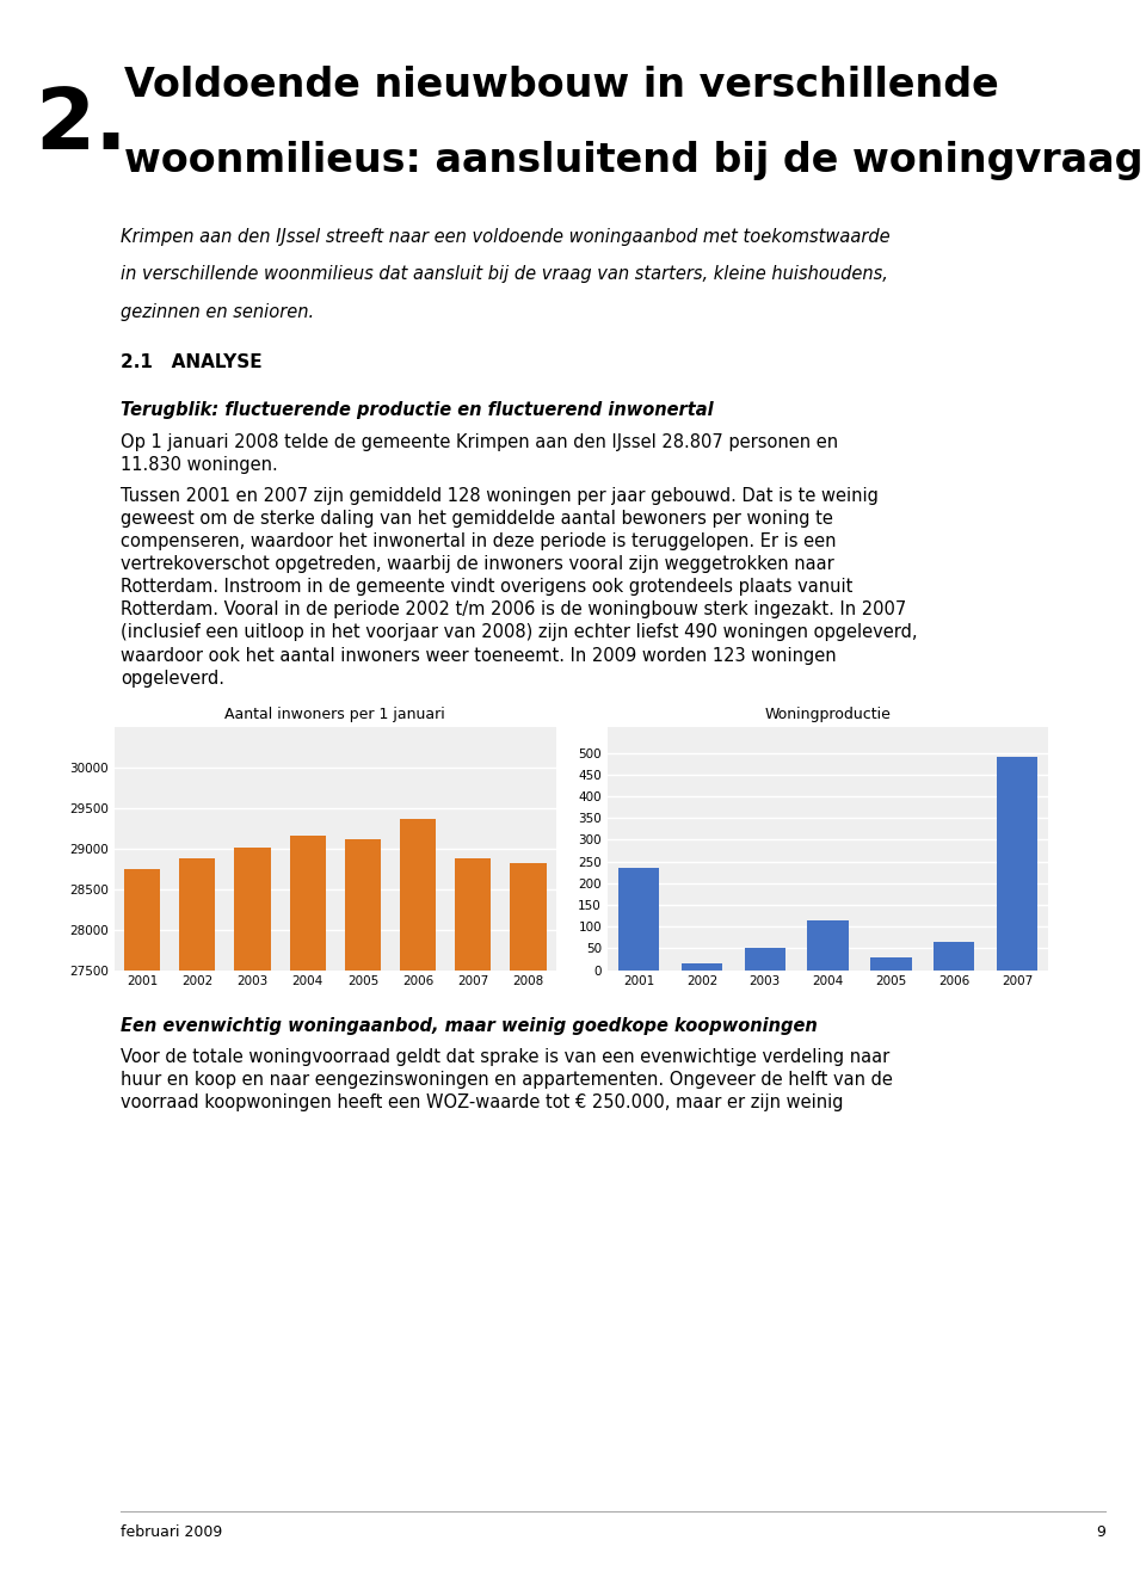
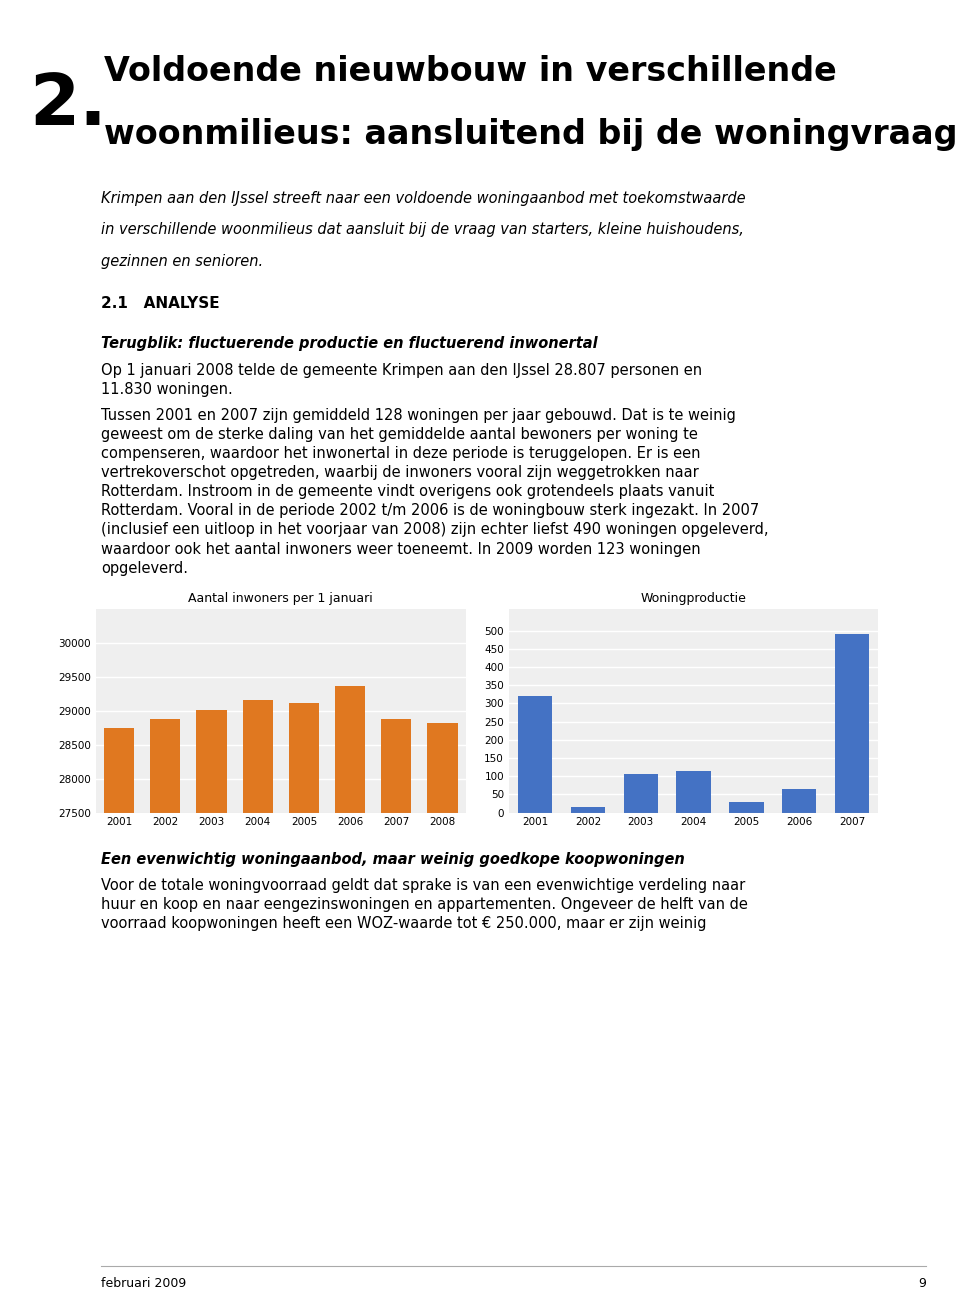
Woningproductie/2001: 235 -> 320
Woningproductie/2003: 50 -> 105
